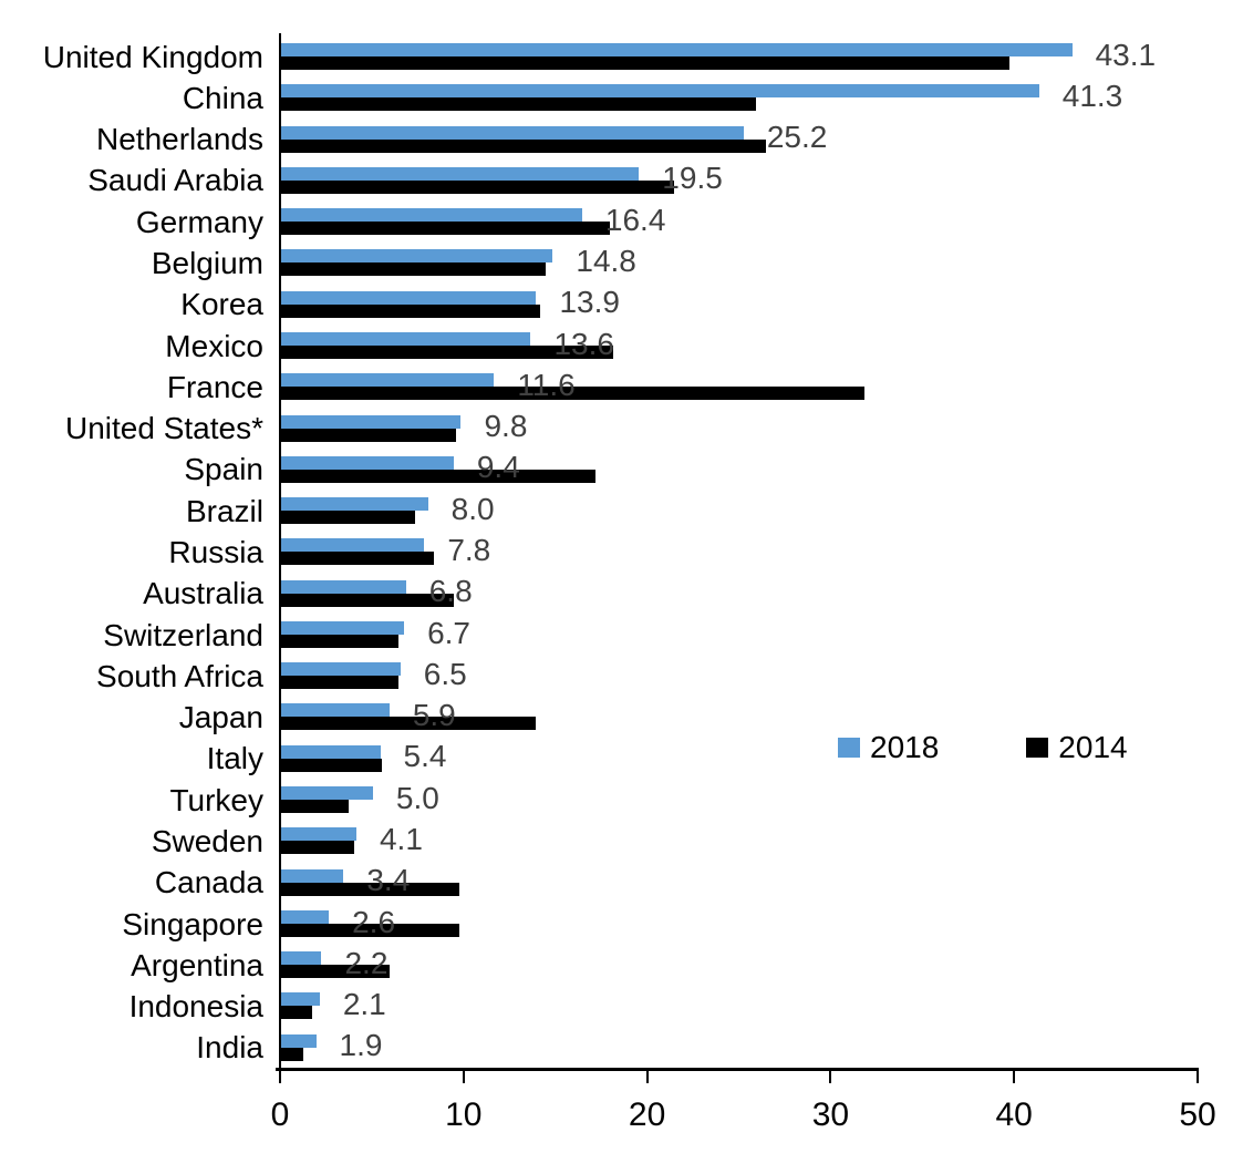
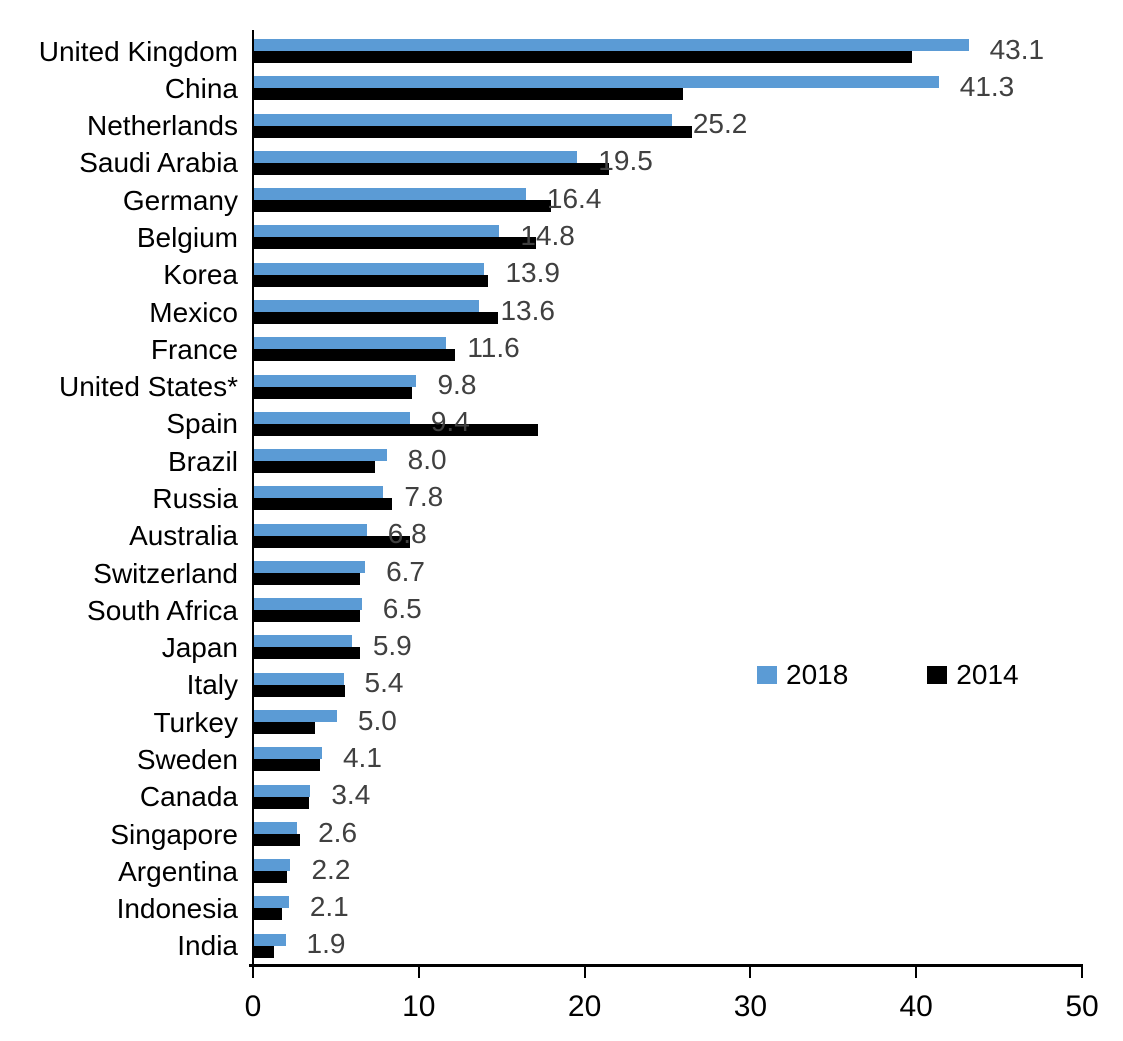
2014/Belgium: 14.4 -> 17.0
2014/Mexico: 18.1 -> 14.7
2014/France: 31.8 -> 12.1
2014/Japan: 13.9 -> 6.4
2014/Canada: 9.7 -> 3.3
2014/Singapore: 9.7 -> 2.8
2014/Argentina: 5.9 -> 2.0
